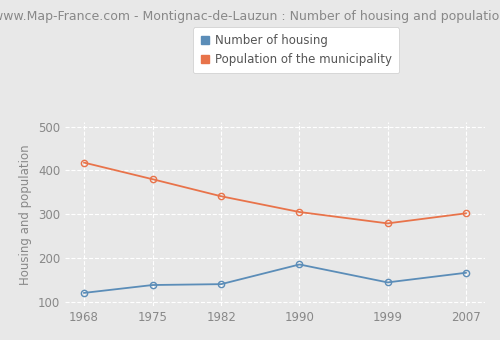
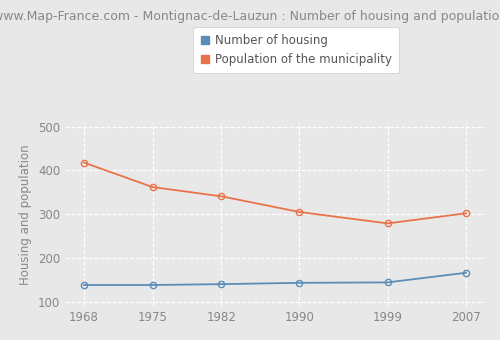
Number of housing/1968: 120 -> 138
Population of the municipality/1975: 380 -> 362
Number of housing/1990: 185 -> 143
